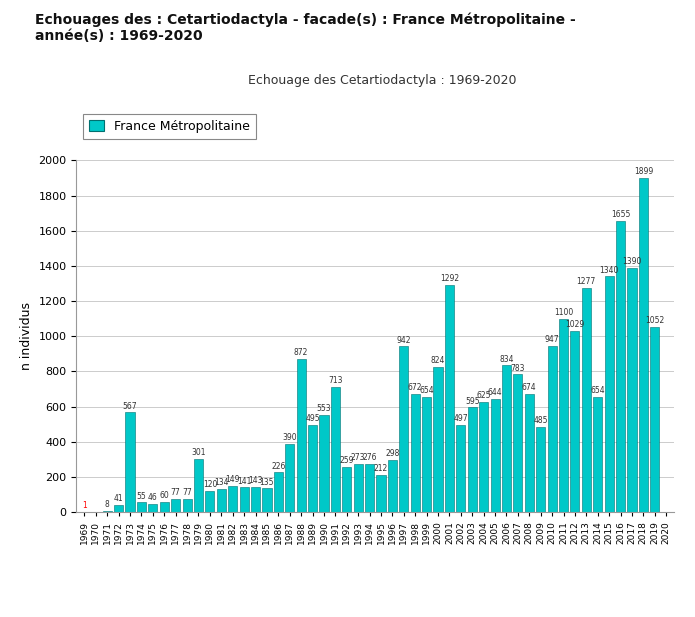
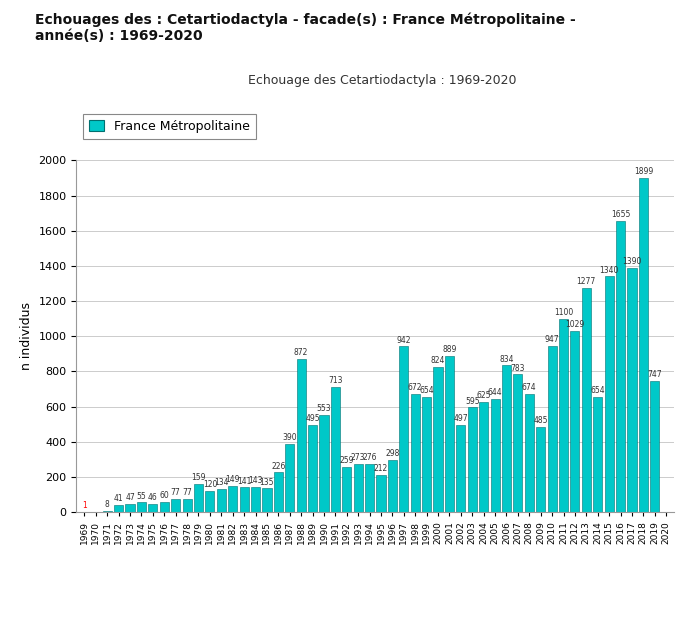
1973: 567 -> 47
1979: 301 -> 159
2001: 1292 -> 889
2019: 1052 -> 747
